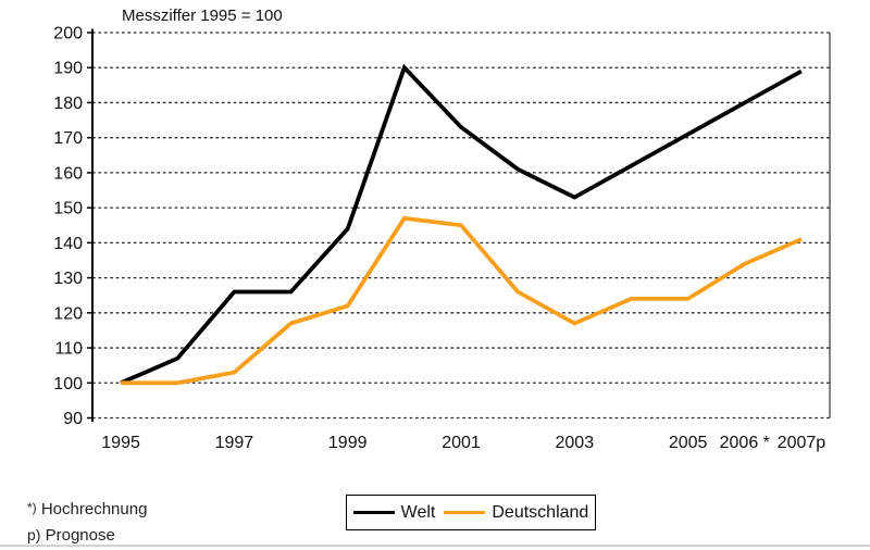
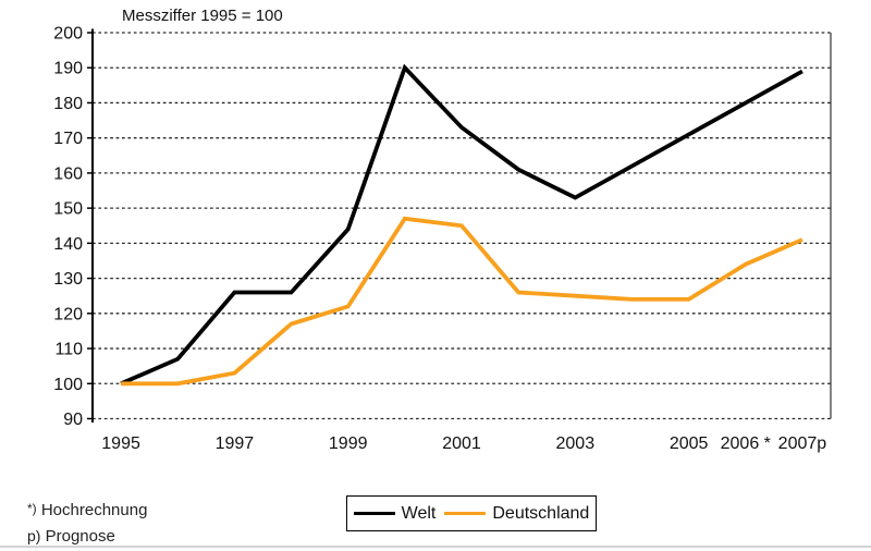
Deutschland/2003: 117 -> 125
